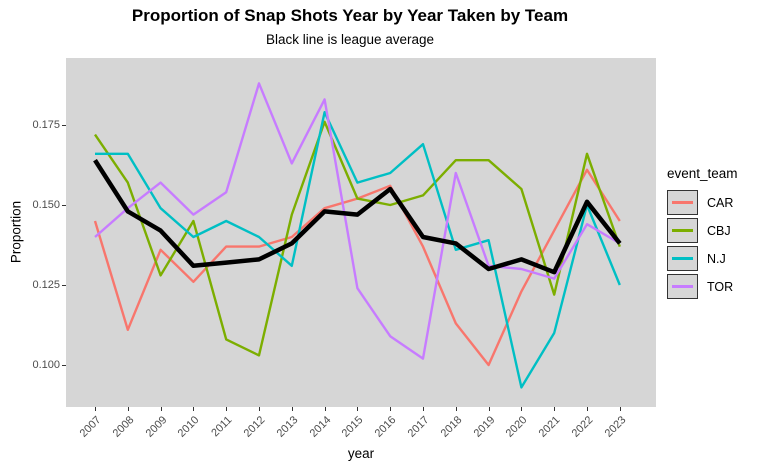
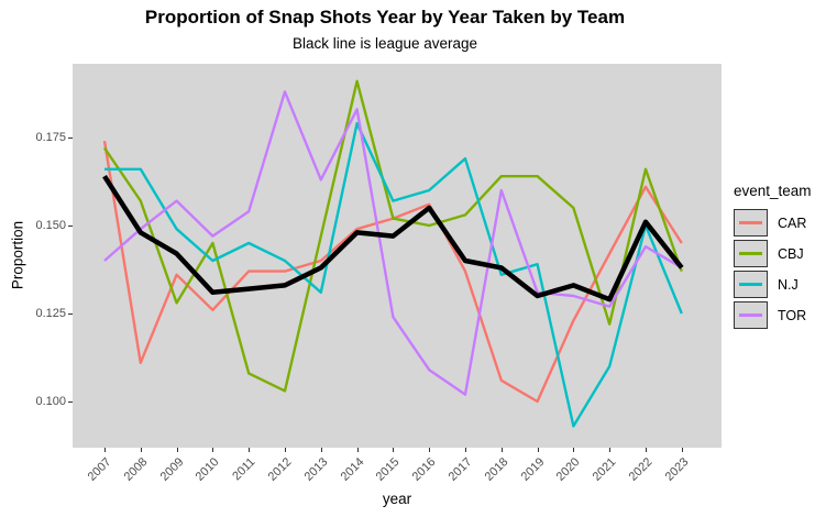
CAR/2007: 0.145 -> 0.174
CBJ/2014: 0.176 -> 0.191
CAR/2018: 0.113 -> 0.106
